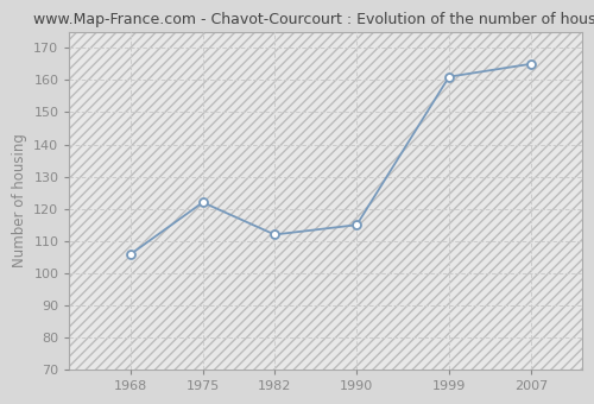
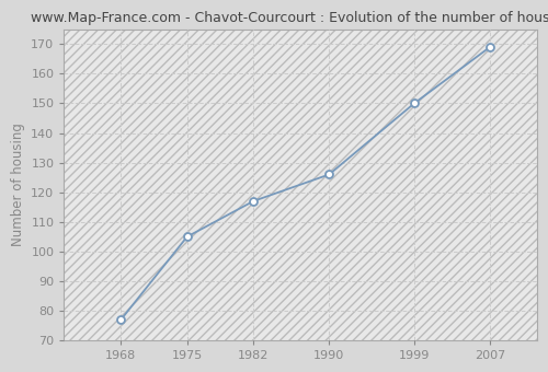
1968: 106 -> 77
1975: 122 -> 105
1982: 112 -> 117
1990: 115 -> 126
1999: 161 -> 150
2007: 165 -> 169
